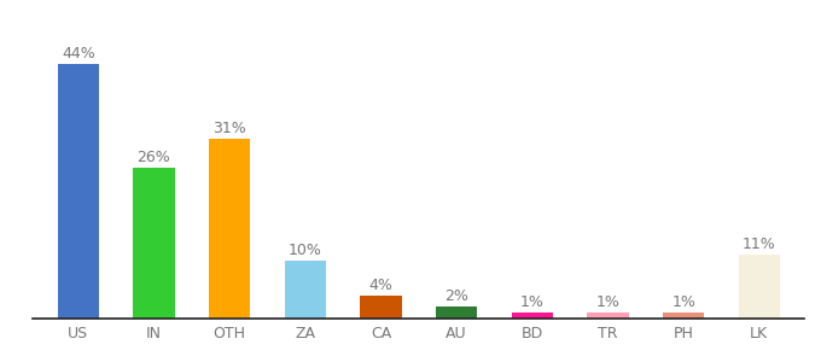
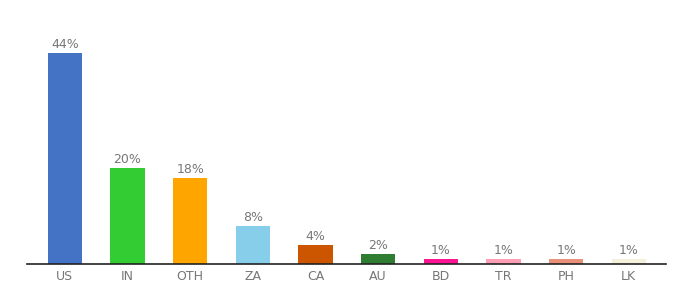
IN: 26% -> 20%
OTH: 31% -> 18%
ZA: 10% -> 8%
LK: 11% -> 1%
